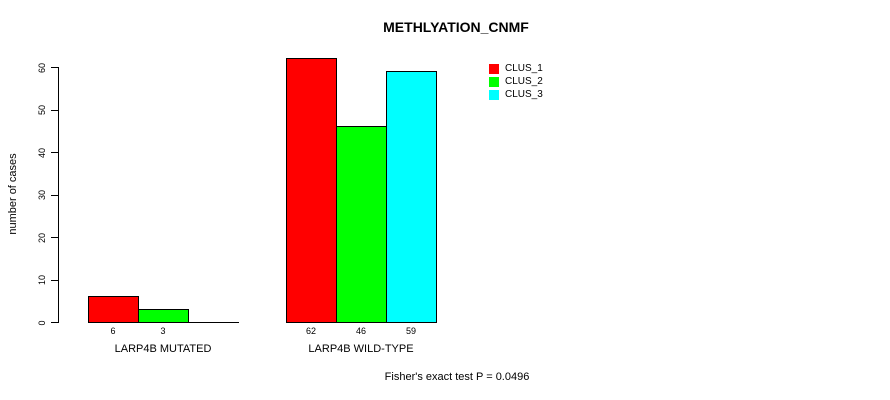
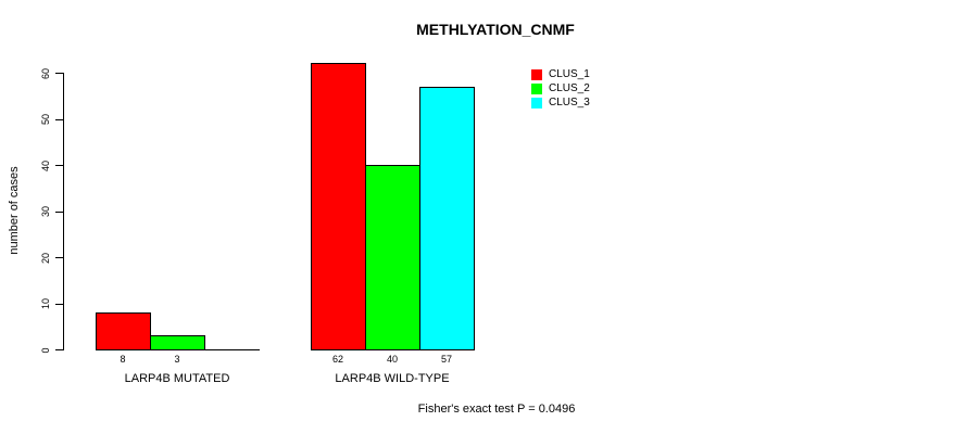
CLUS_1/LARP4B MUTATED: 6 -> 8
CLUS_2/LARP4B WILD-TYPE: 46 -> 40
CLUS_3/LARP4B WILD-TYPE: 59 -> 57
